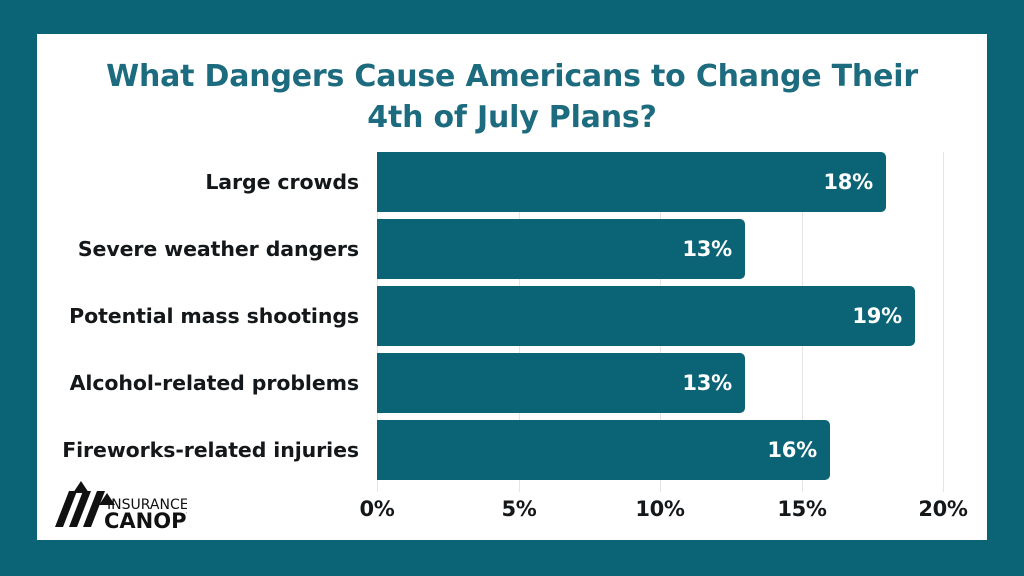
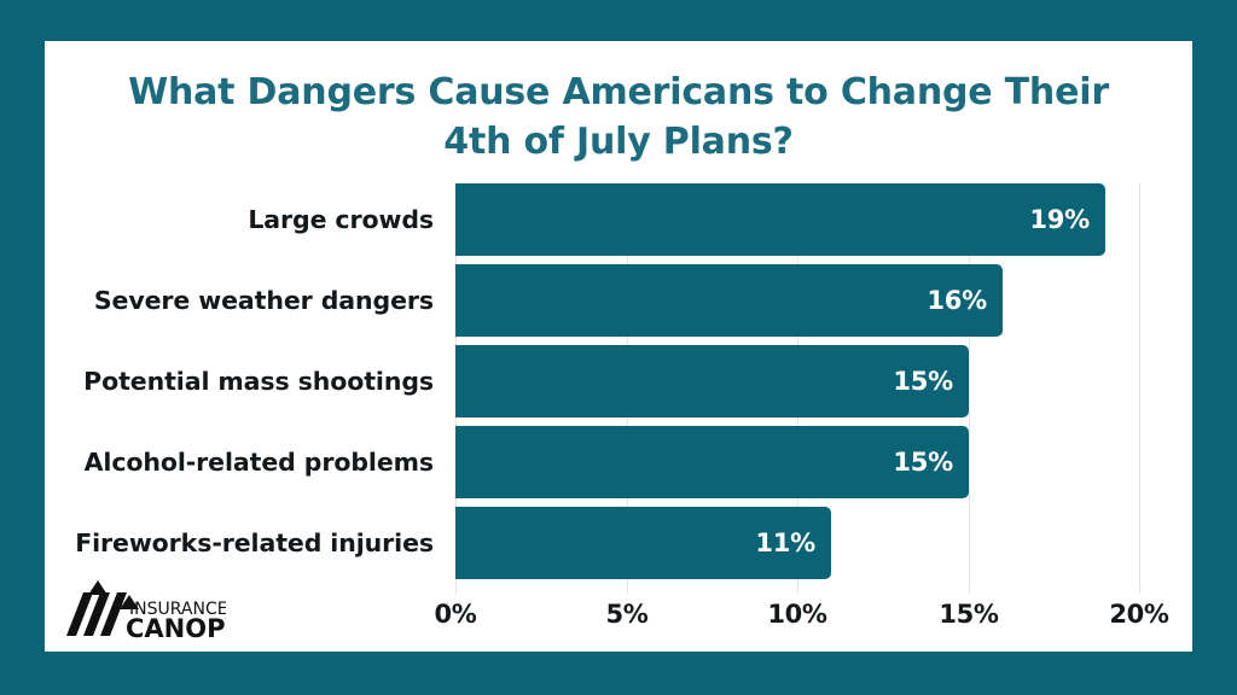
Large crowds: 18% -> 19%
Severe weather dangers: 13% -> 16%
Potential mass shootings: 19% -> 15%
Alcohol-related problems: 13% -> 15%
Fireworks-related injuries: 16% -> 11%
